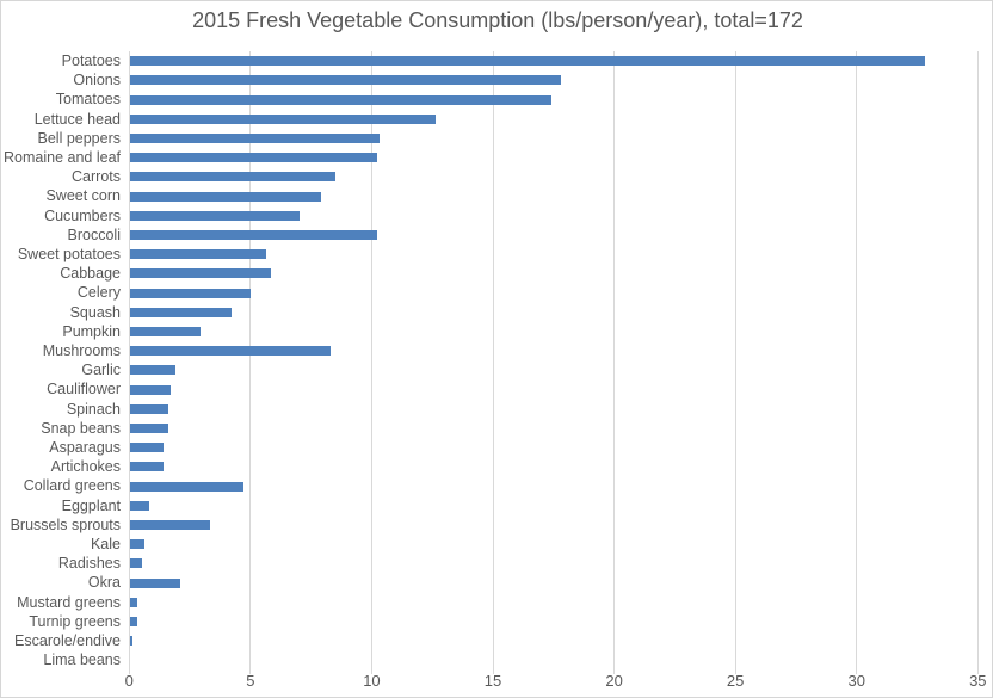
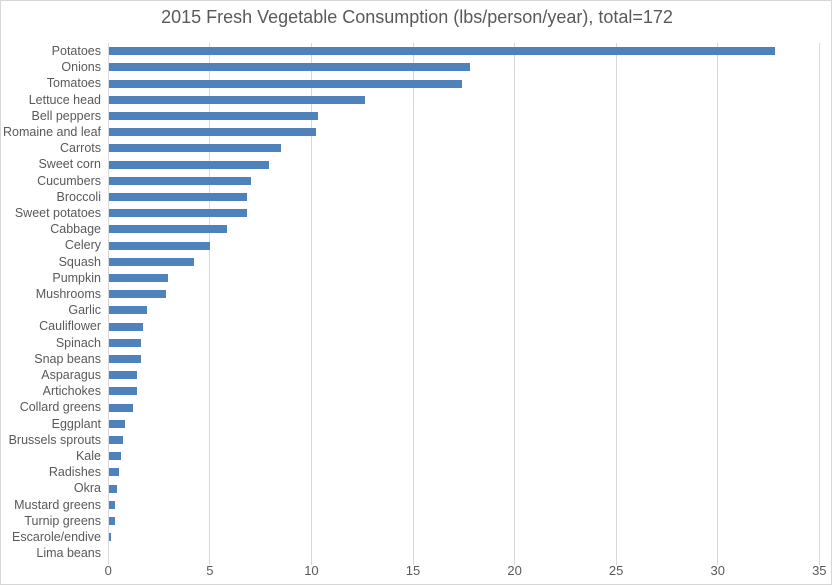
Broccoli: 10.2 -> 6.8
Sweet potatoes: 5.6 -> 6.8
Mushrooms: 8.3 -> 2.8
Collard greens: 4.7 -> 1.2
Brussels sprouts: 3.3 -> 0.7
Okra: 2.1 -> 0.4
